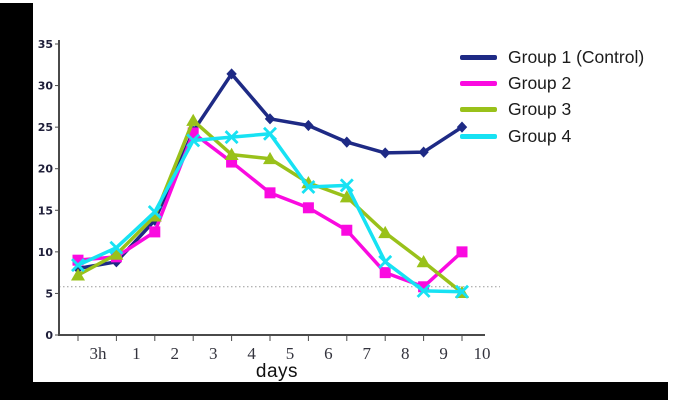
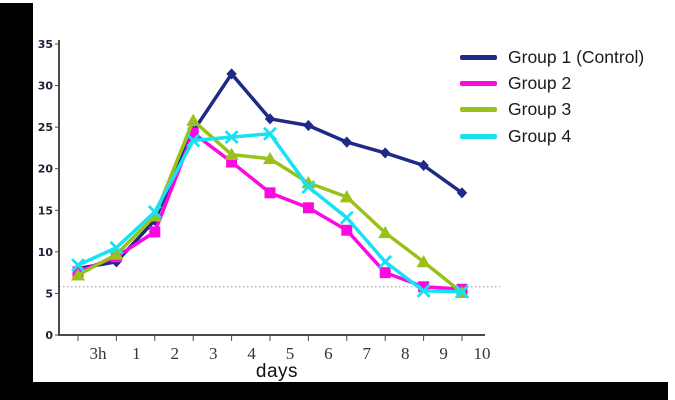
Group 2/3h: 9 -> 8
Group 4/7: 18 -> 14
Group 1 (Control)/9: 22 -> 20
Group 1 (Control)/10: 25 -> 17
Group 2/10: 10 -> 6
